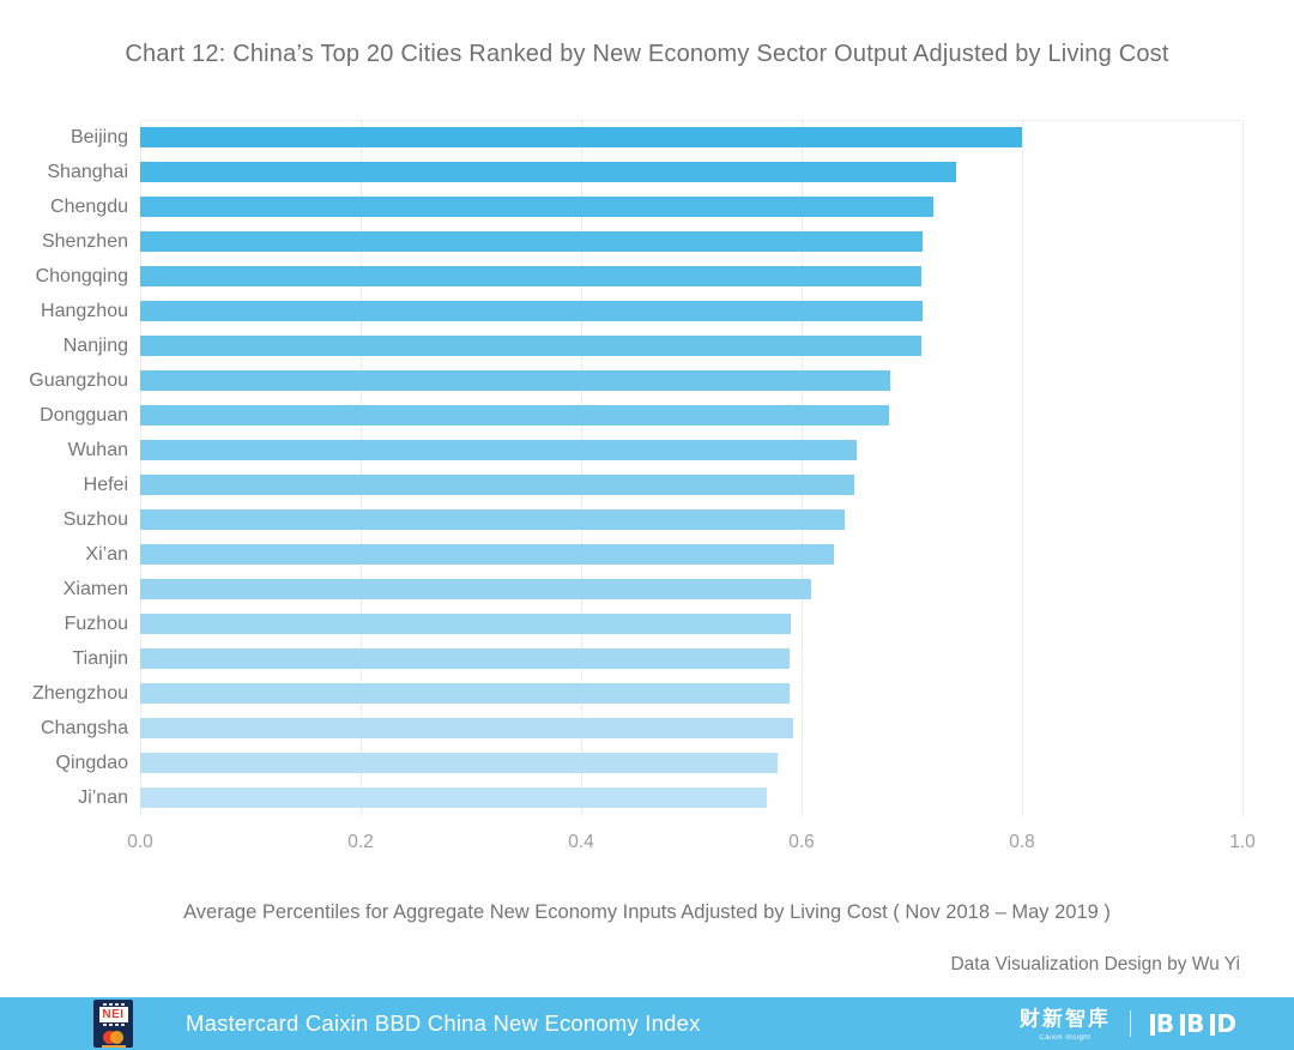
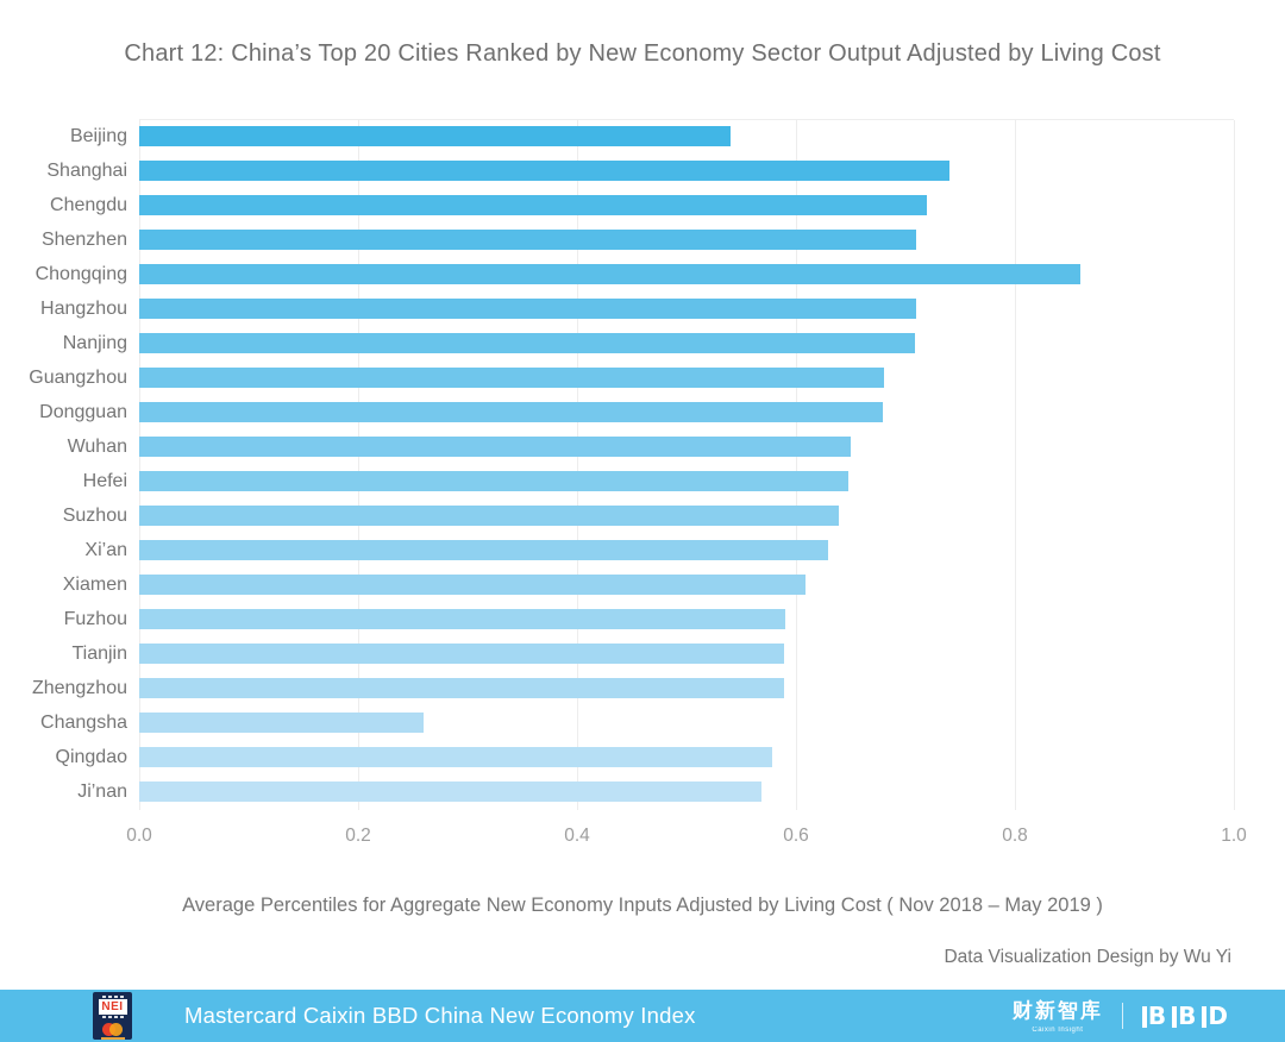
Beijing: 0.80 -> 0.54
Chongqing: 0.71 -> 0.86
Changsha: 0.59 -> 0.26
